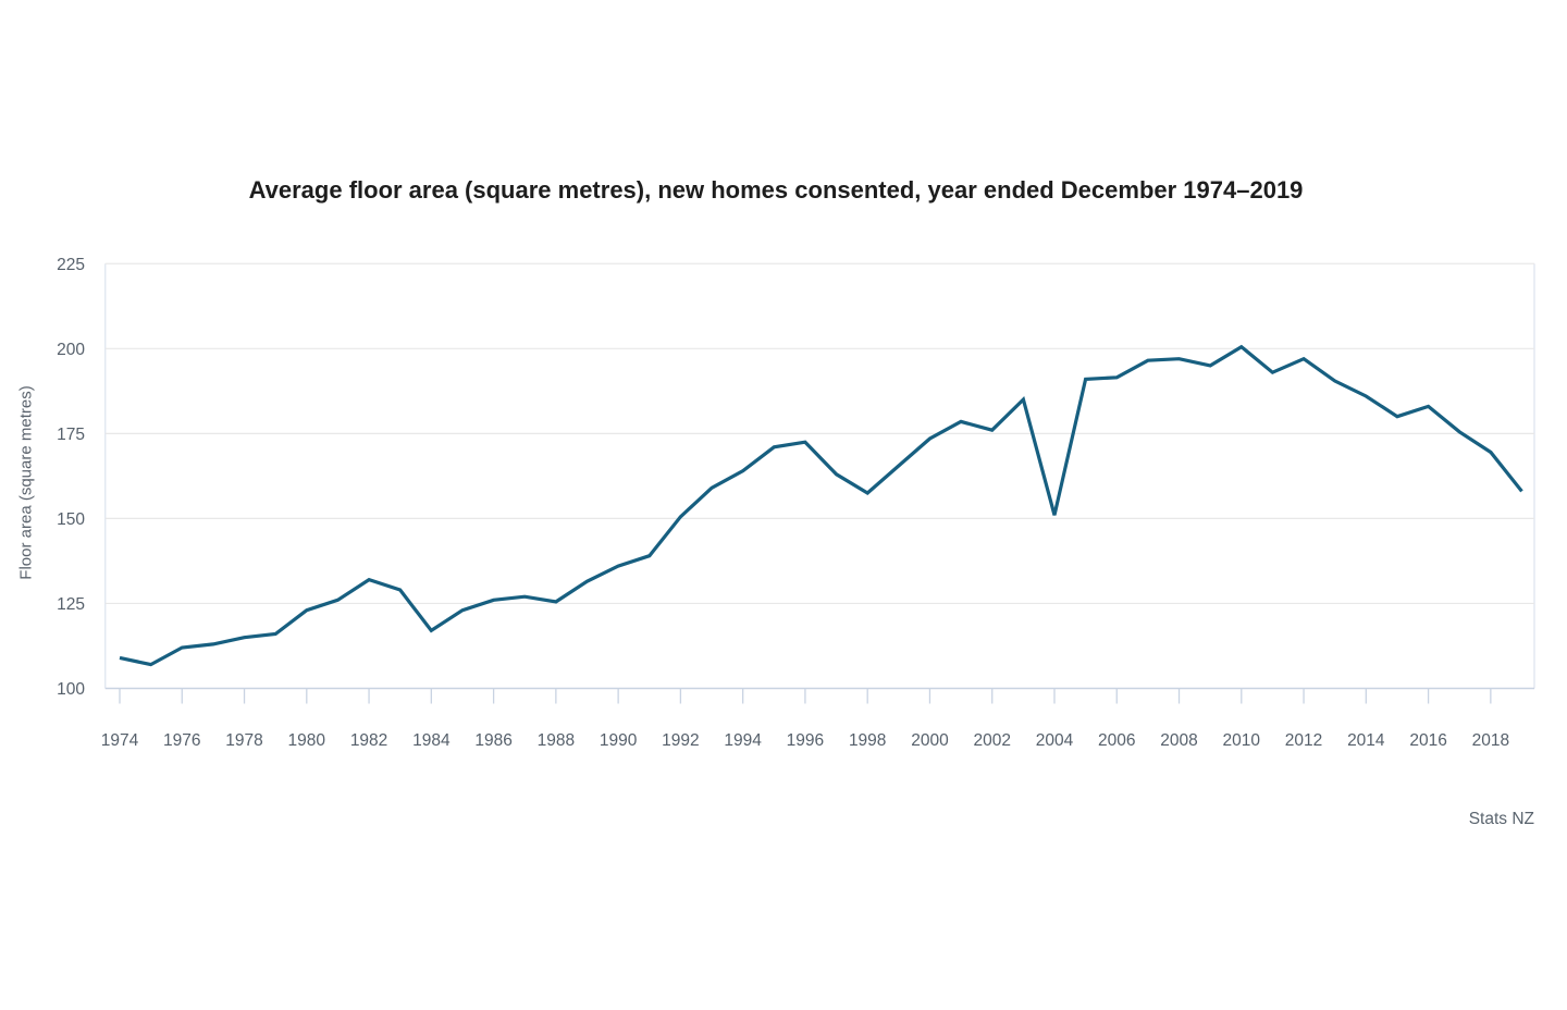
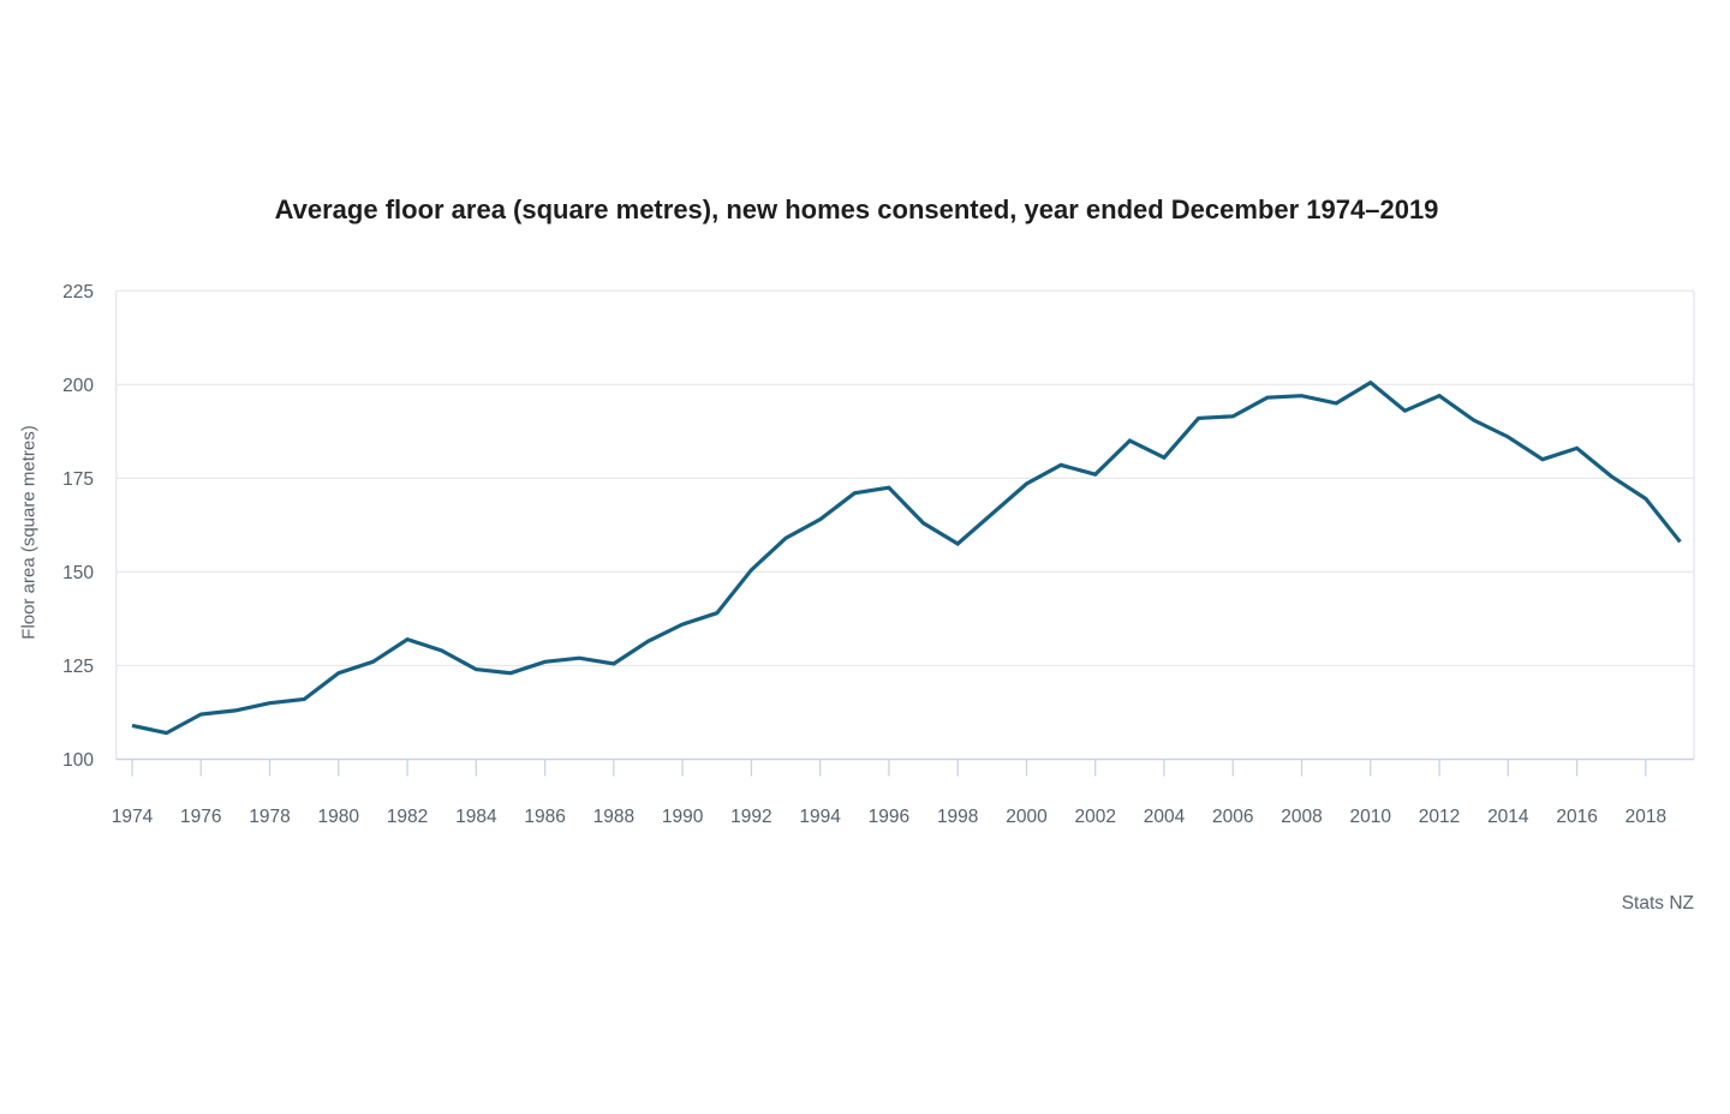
1984: 117 -> 124
2004: 151 -> 180
